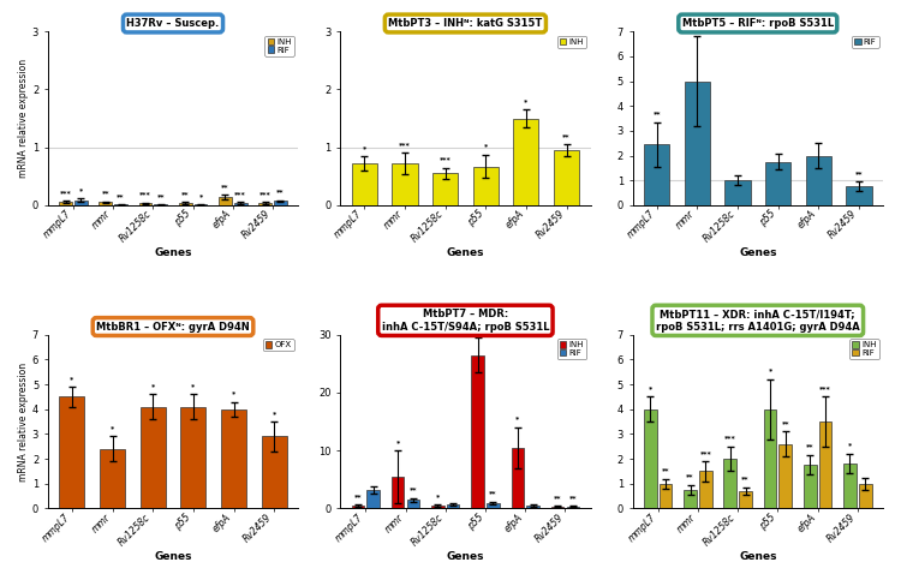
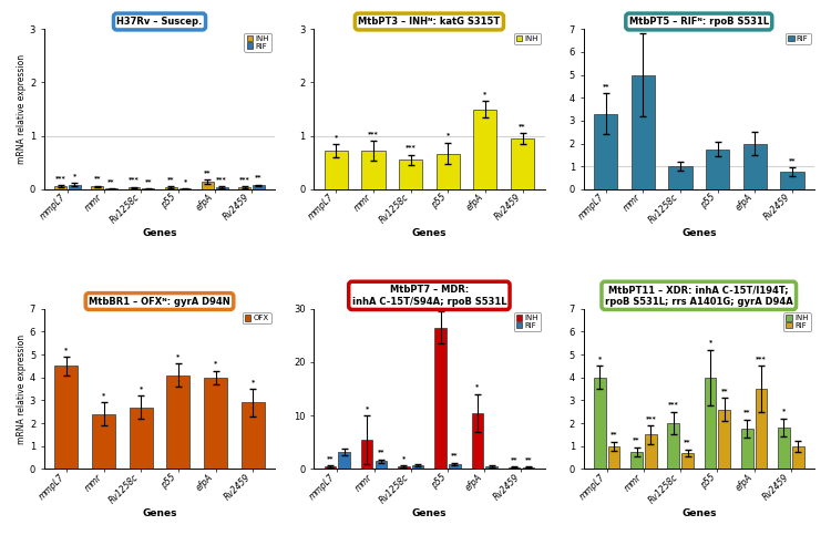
MtbPT5 – RIFᴺ: rpoB S531L/mmpL7: 2.45 -> 3.30
MtbBR1 – OFXᴺ: gyrA D94N/Rv1258c: 4.1 -> 2.7
